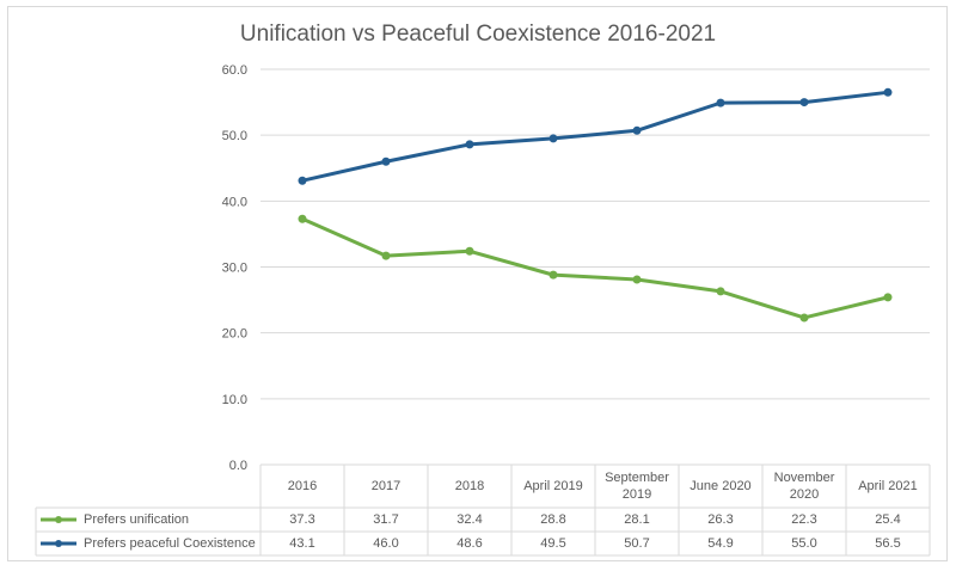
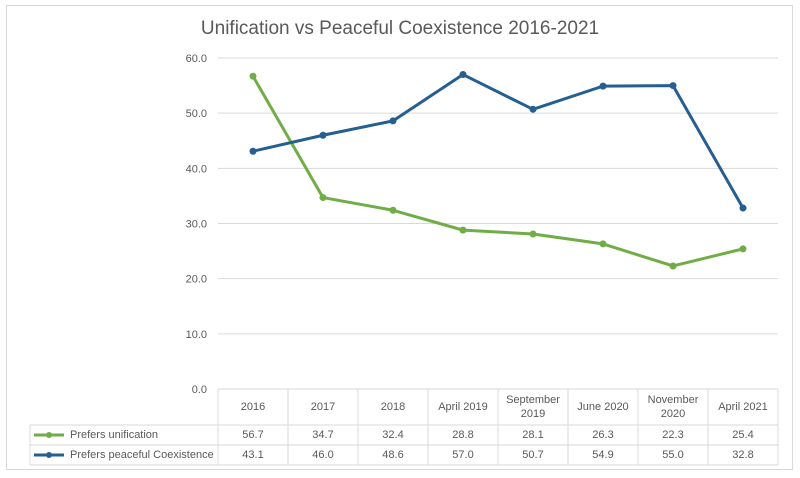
Prefers unification/2016: 37.3 -> 56.7
Prefers unification/2017: 31.7 -> 34.7
Prefers peaceful Coexistence/April 2019: 49.5 -> 57.0
Prefers peaceful Coexistence/April 2021: 56.5 -> 32.8
